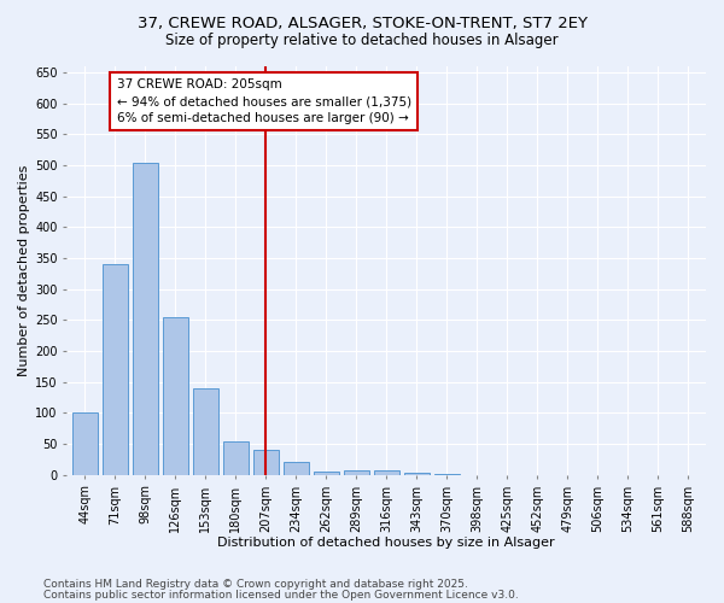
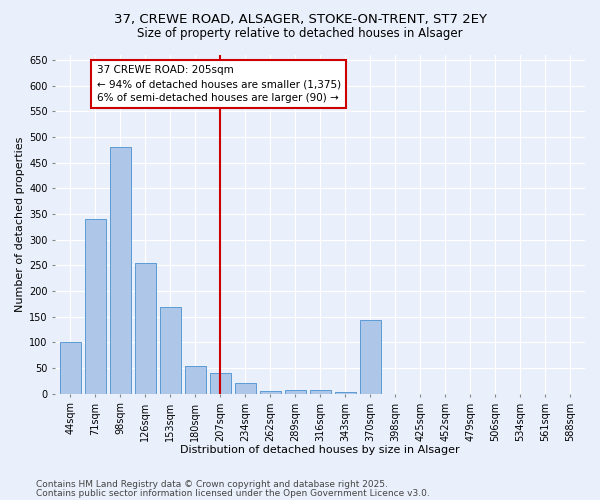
98sqm: 505 -> 480
153sqm: 140 -> 170
370sqm: 1 -> 144
